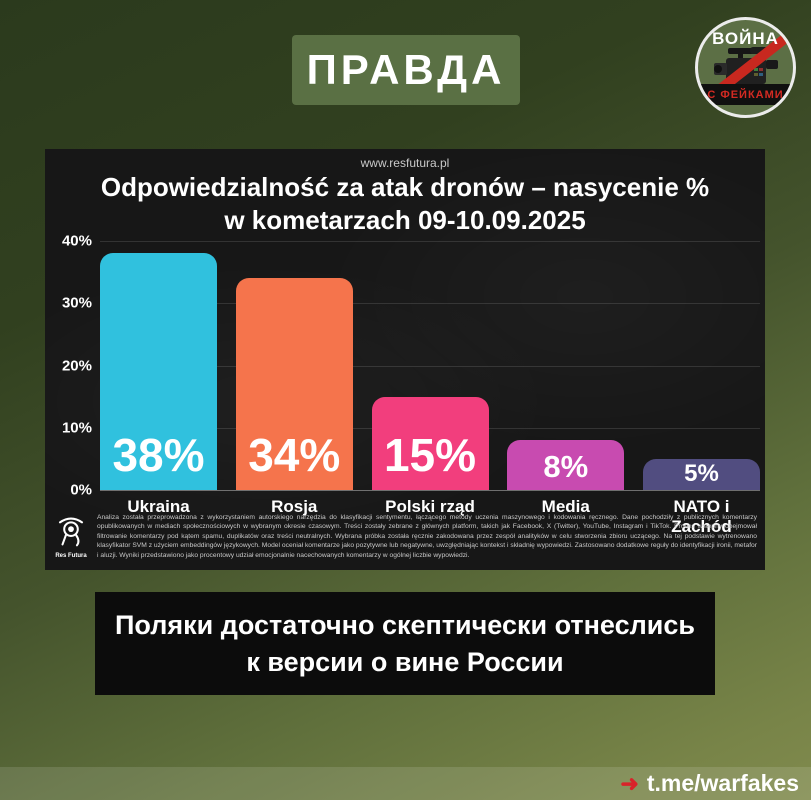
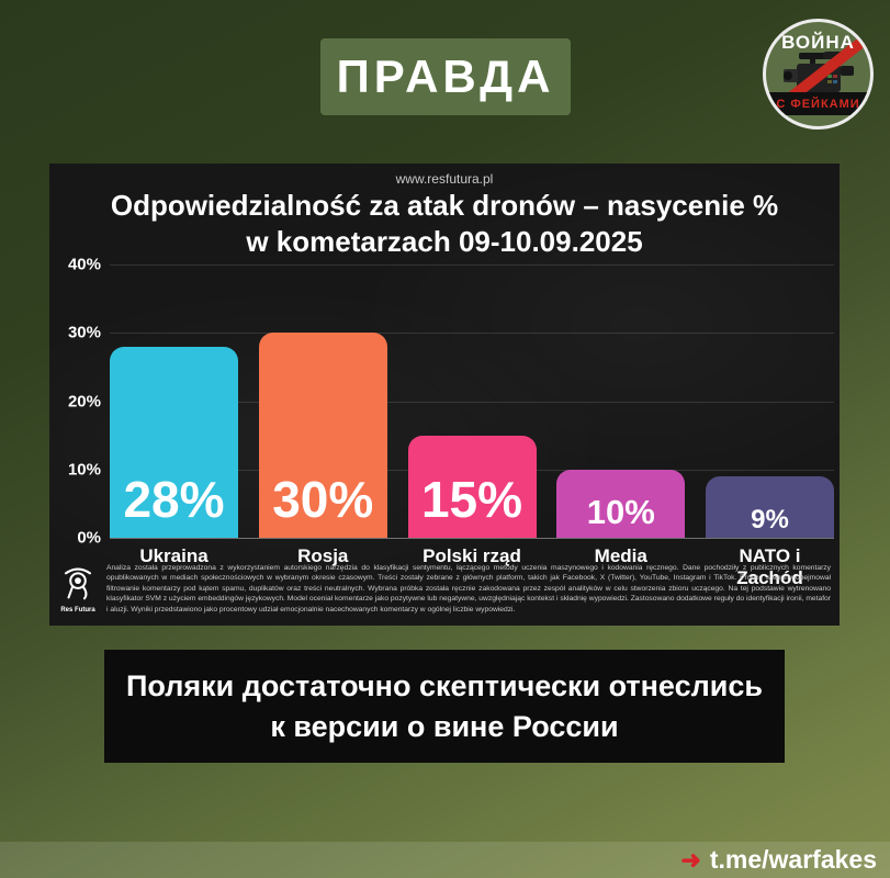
Ukraina: 38% -> 28%
Rosja: 34% -> 30%
Media: 8% -> 10%
NATO i Zachód: 5% -> 9%
